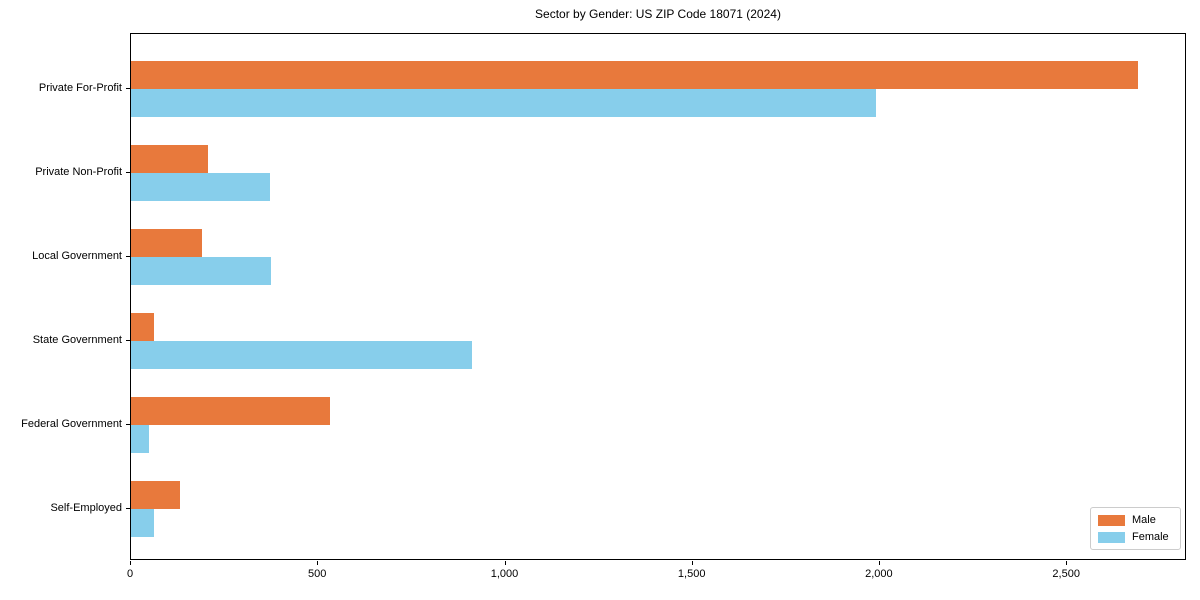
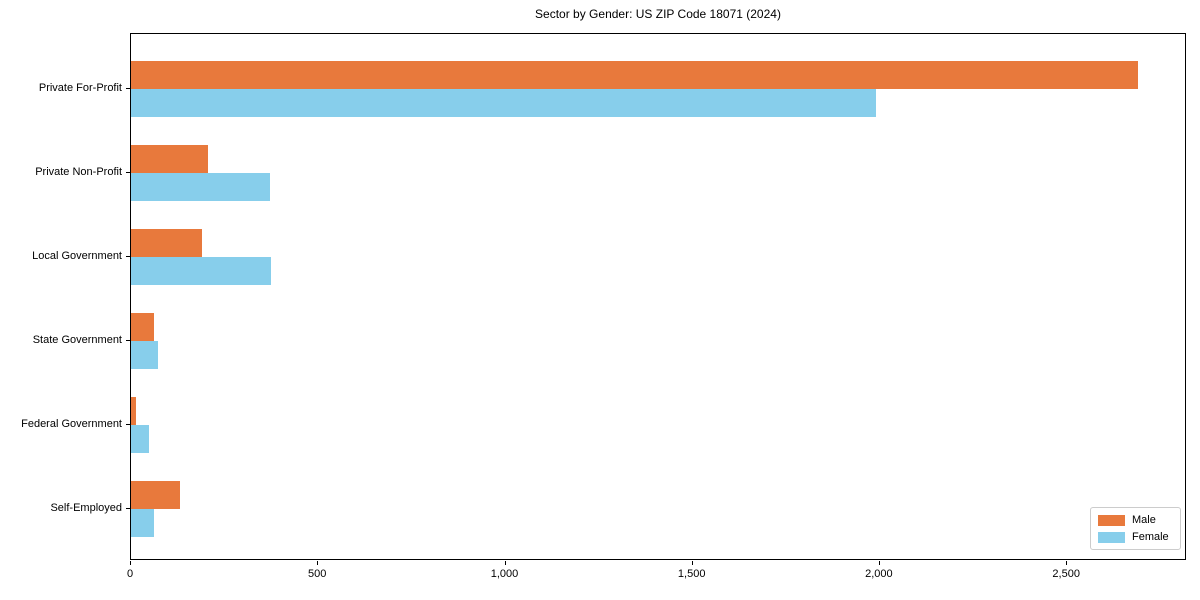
Female/State Government: 910 -> 70
Male/Federal Government: 530 -> 10
